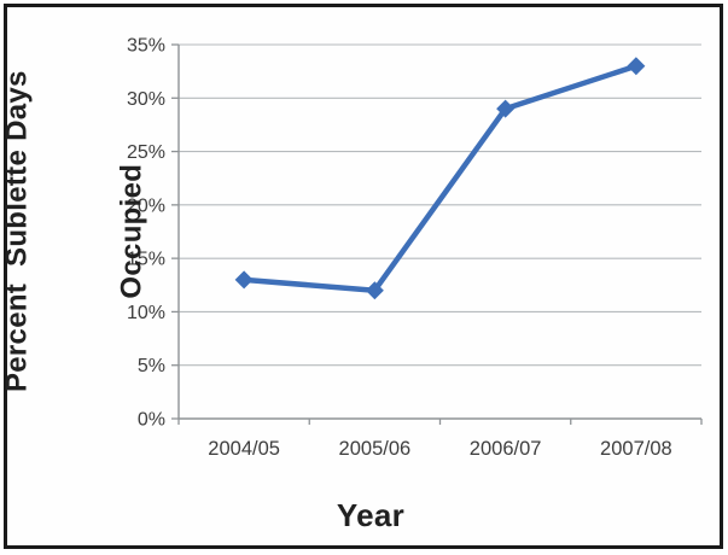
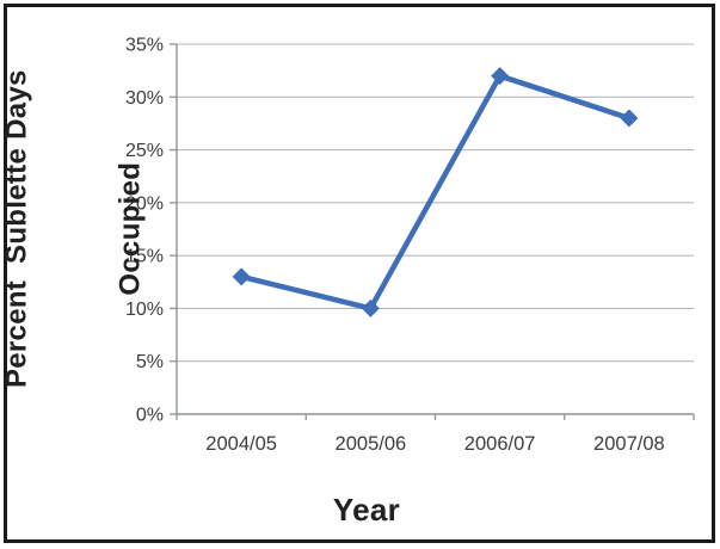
2005/06: 12% -> 10%
2006/07: 29% -> 32%
2007/08: 33% -> 28%
